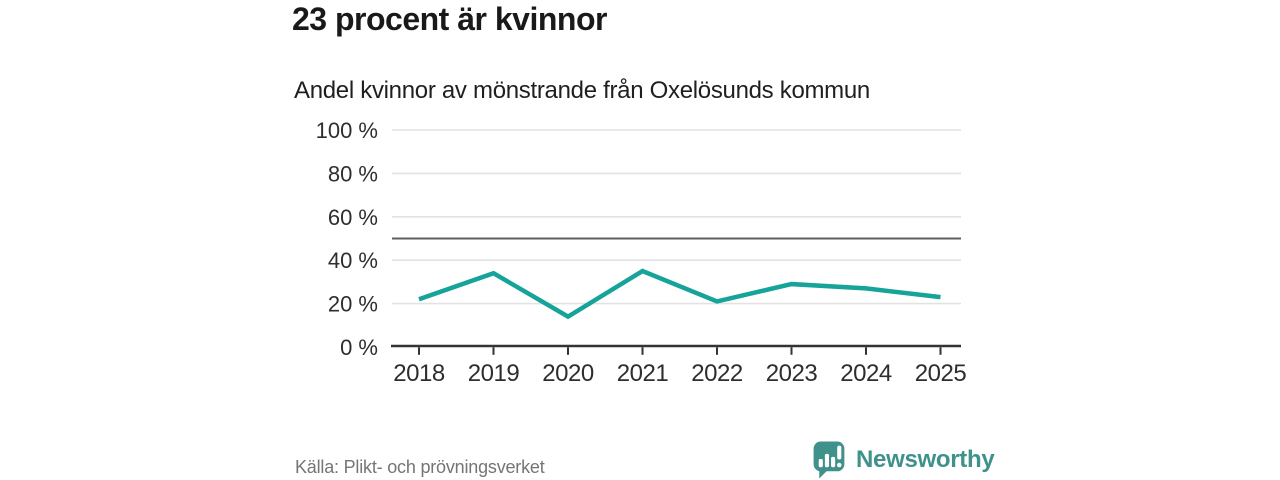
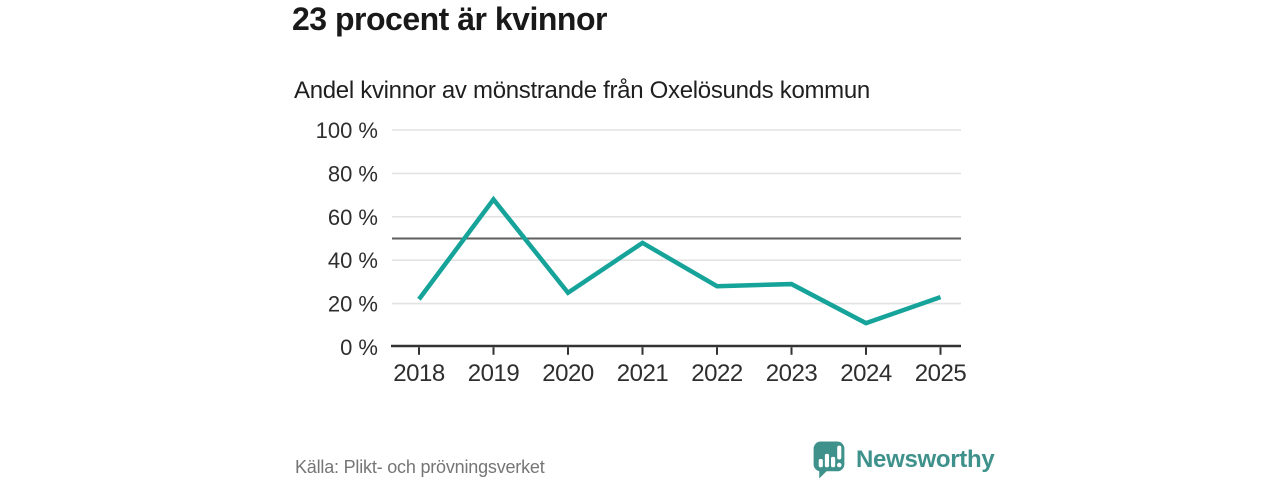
2019: 34% -> 68%
2020: 14% -> 25%
2021: 35% -> 48%
2022: 21% -> 28%
2024: 27% -> 11%
